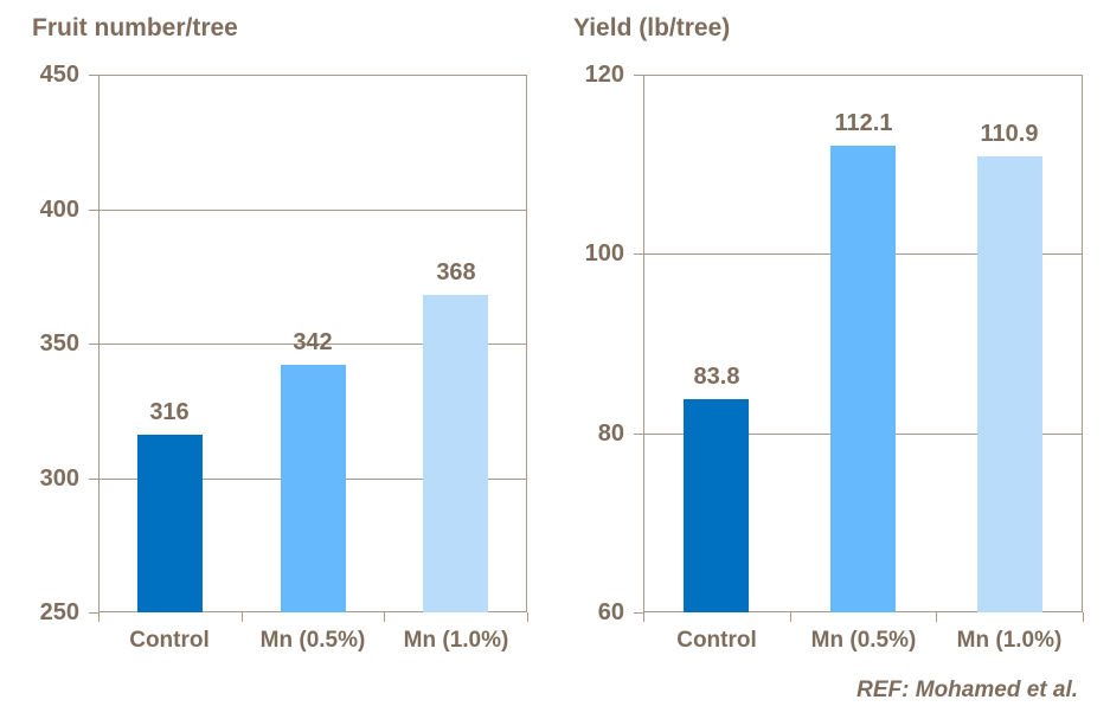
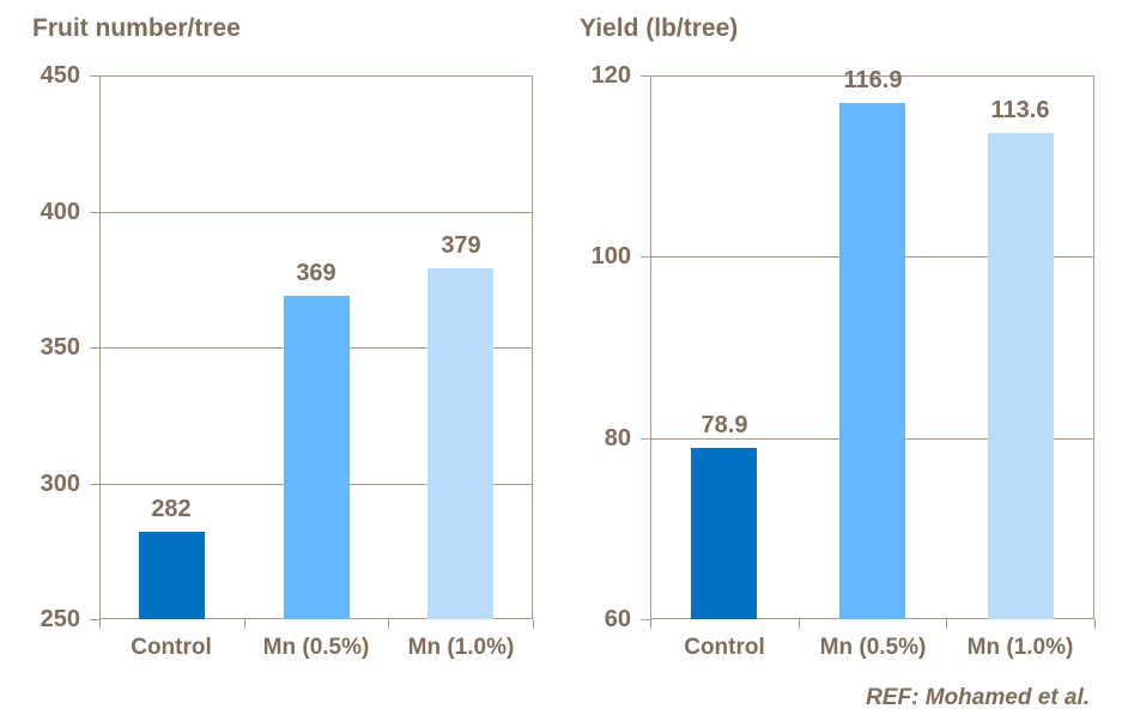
Fruit number/tree/Control: 316 -> 282
Fruit number/tree/Mn (0.5%): 342 -> 369
Fruit number/tree/Mn (1.0%): 368 -> 379
Yield (lb/tree)/Control: 83.8 -> 78.9
Yield (lb/tree)/Mn (0.5%): 112.1 -> 116.9
Yield (lb/tree)/Mn (1.0%): 110.9 -> 113.6
